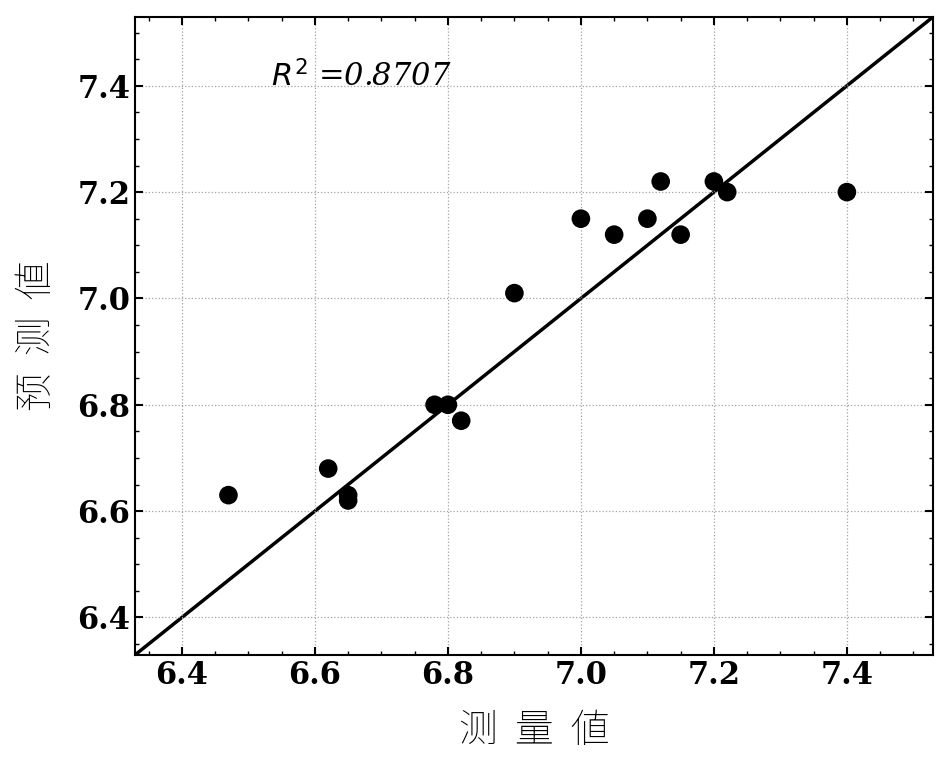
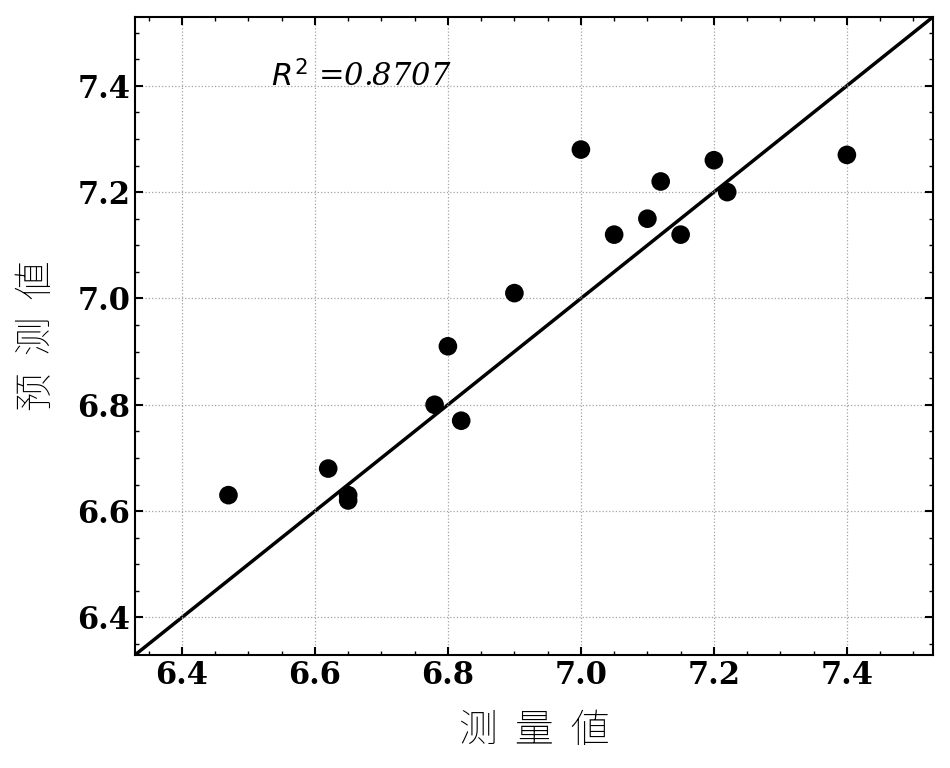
6.8: 6.80 -> 6.91
7.0: 7.15 -> 7.28
7.2: 7.22 -> 7.26
7.4: 7.20 -> 7.27
